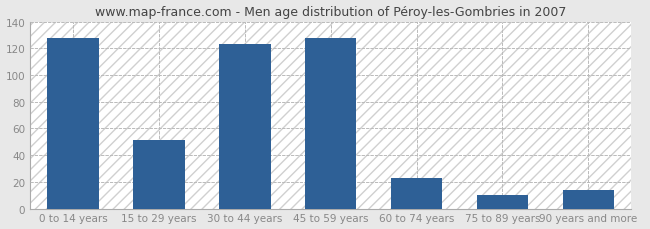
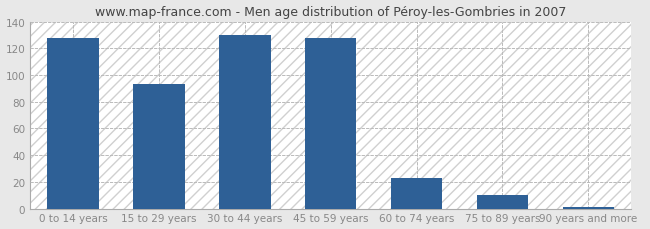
15 to 29 years: 51 -> 93
30 to 44 years: 123 -> 130
90 years and more: 14 -> 1
